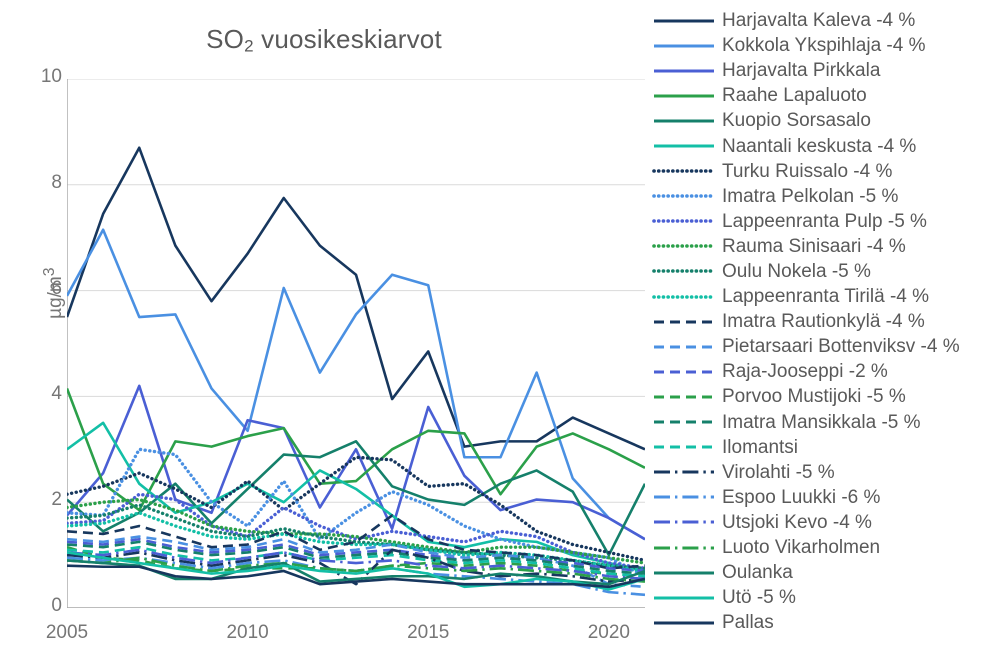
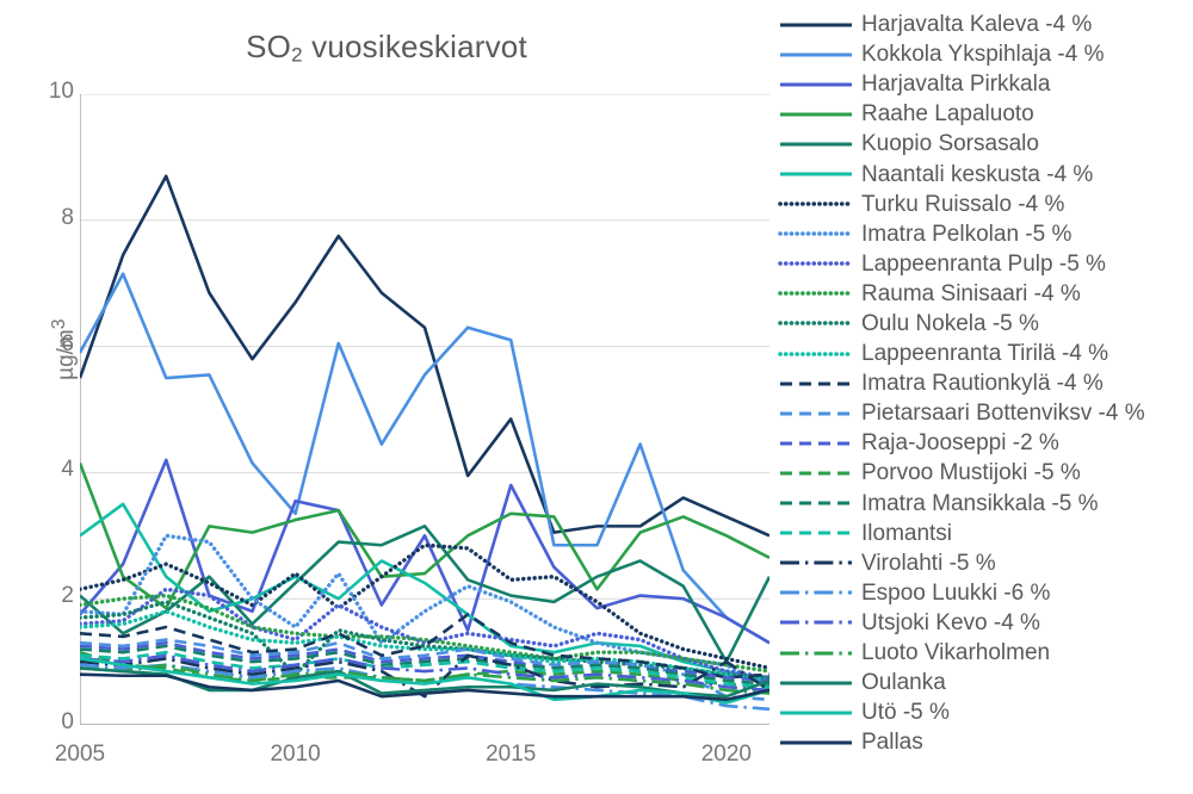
Oulu Nokela -5 %/2010: 1.4 -> 0.8
Virolahti -5 %/2020: 0.5 -> 1.0
